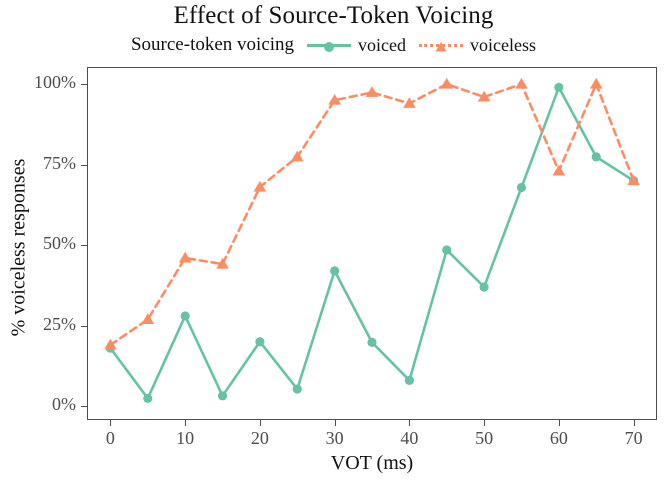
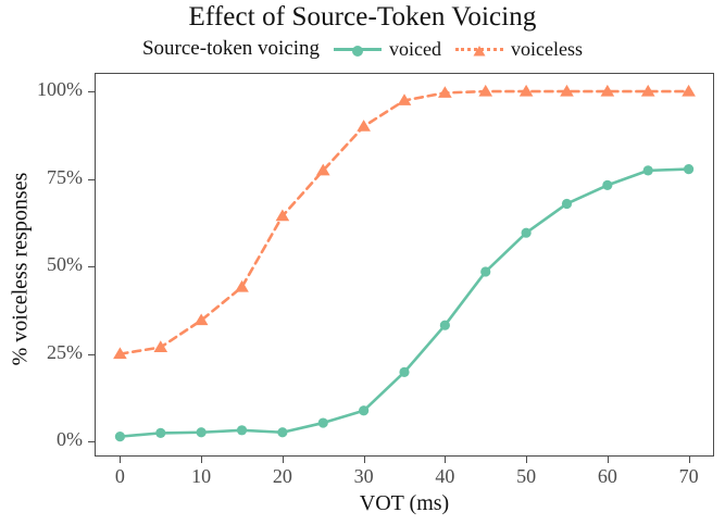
voiced/0: 18% -> 1%
voiceless/0: 19% -> 25%
voiced/10: 28% -> 3%
voiceless/10: 46% -> 35%
voiced/20: 20% -> 3%
voiceless/20: 68% -> 64%
voiced/30: 42% -> 9%
voiceless/30: 95% -> 90%
voiced/40: 8% -> 33%
voiceless/40: 94% -> 100%
voiced/50: 37% -> 60%
voiceless/50: 96% -> 100%
voiced/60: 99% -> 73%
voiceless/60: 73% -> 100%
voiced/70: 70% -> 78%
voiceless/70: 70% -> 100%
